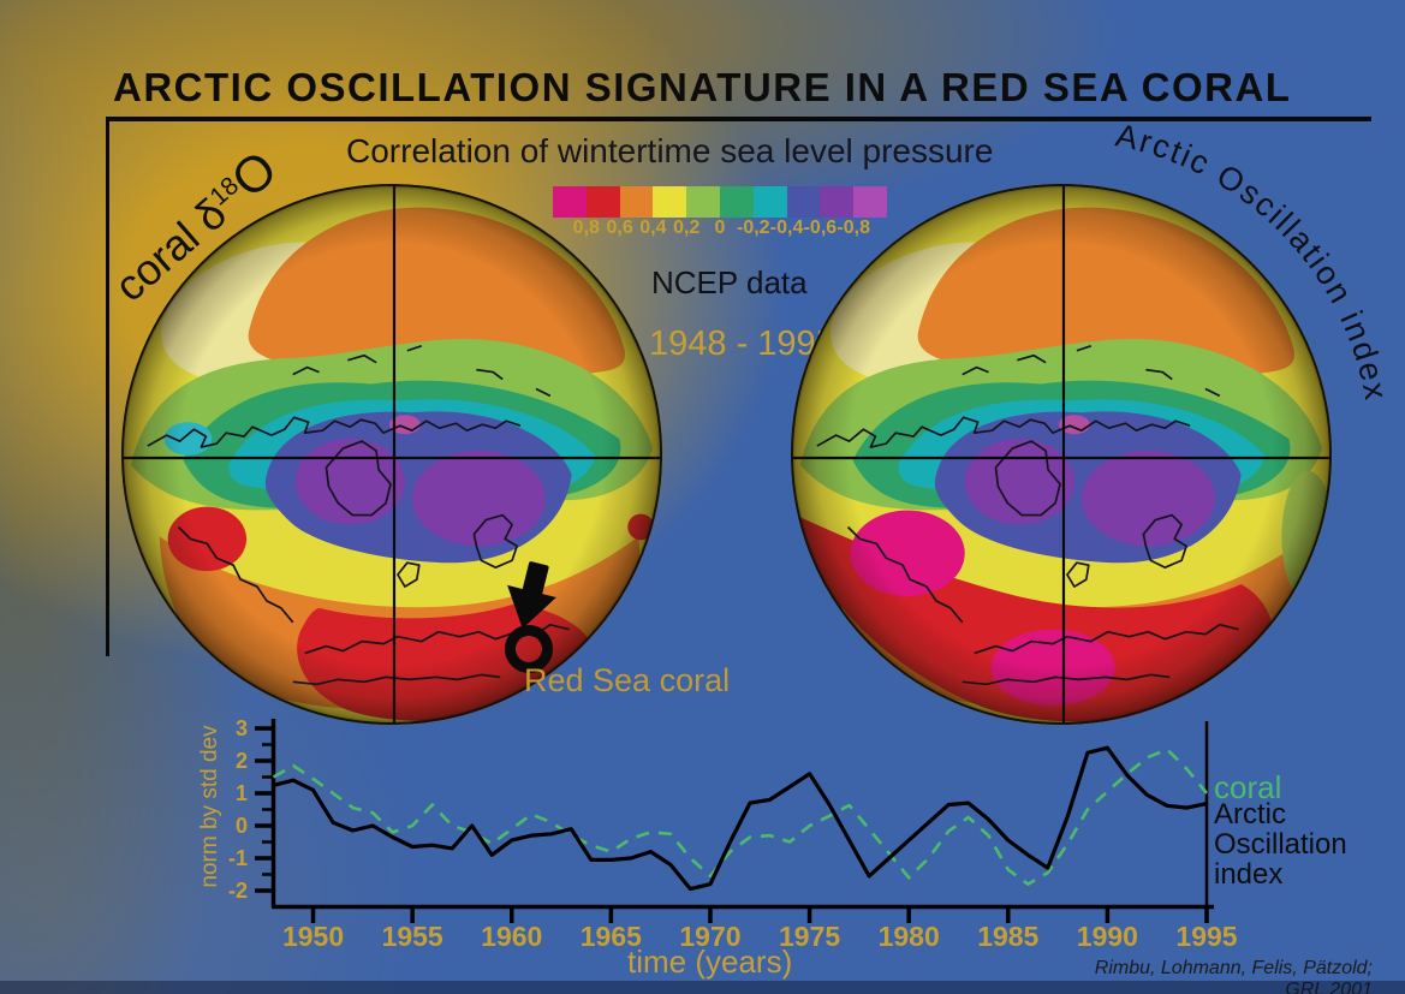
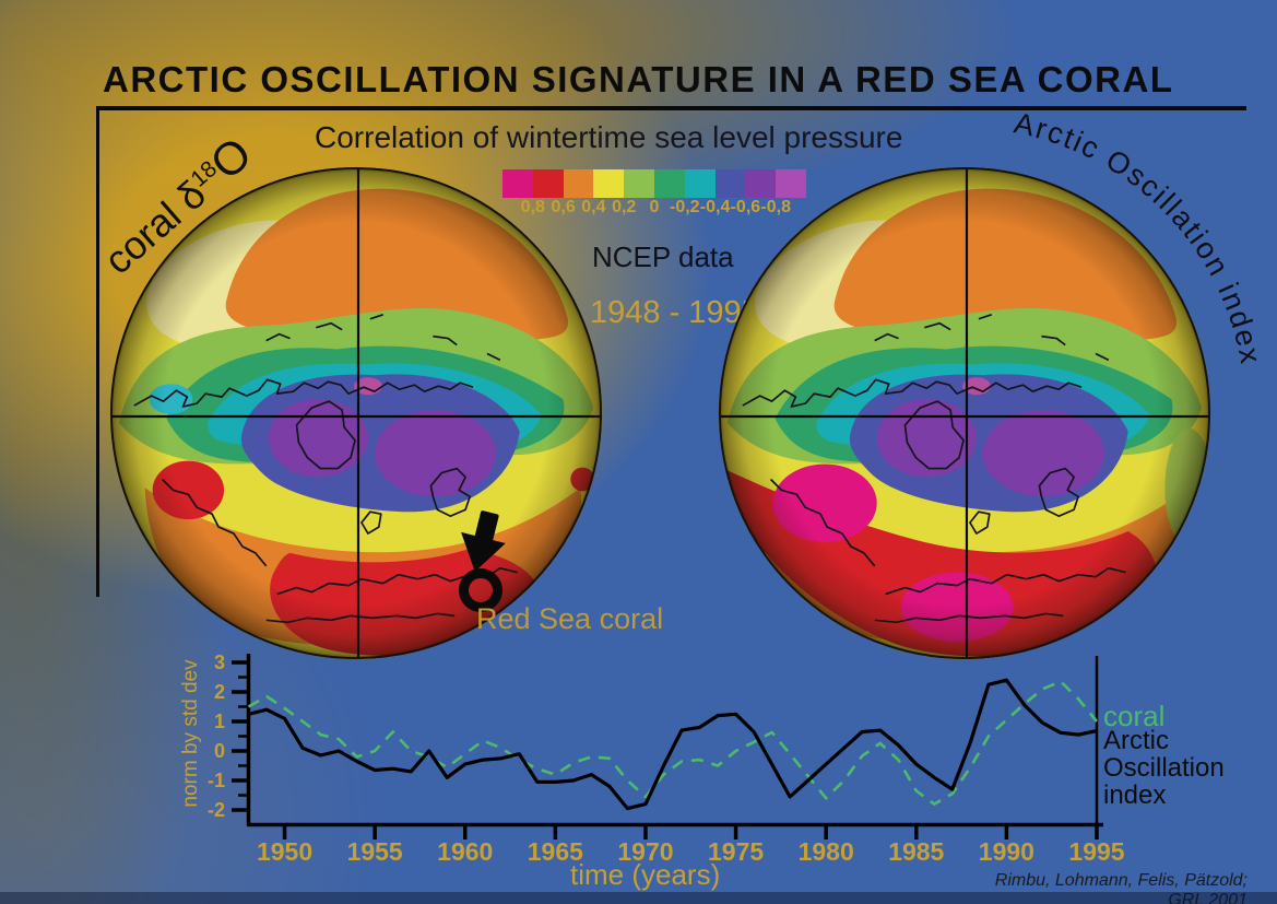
Arctic Oscillation index/1975: 1.6 -> 1.2
